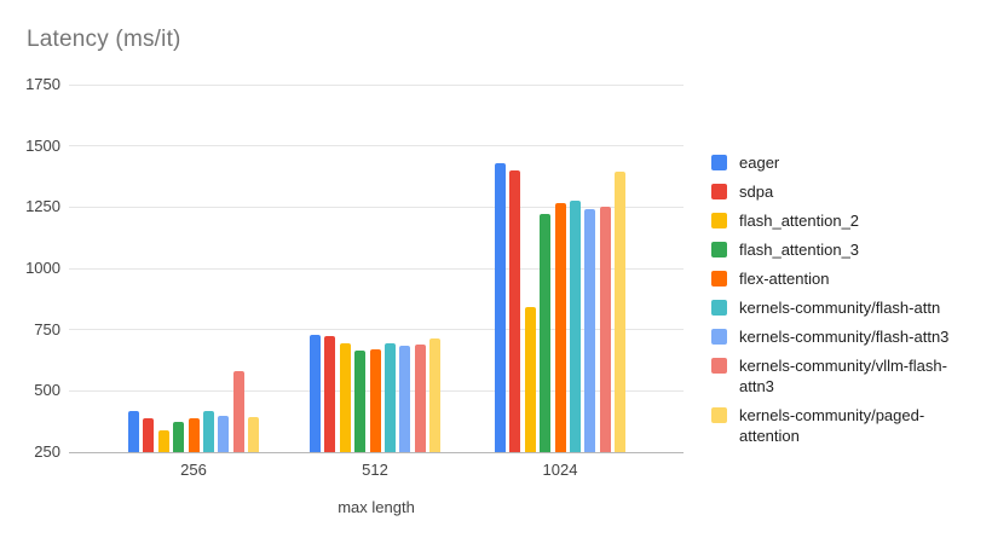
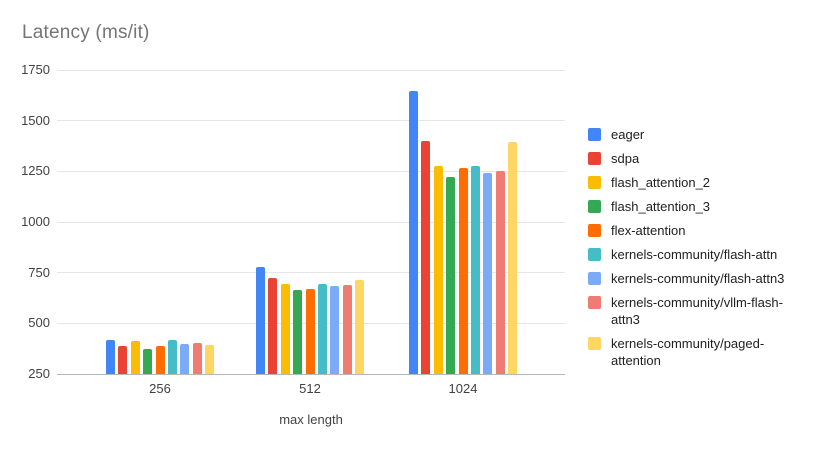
flash_attention_2/256: 340 -> 410
kernels-community/vllm-flash-attn3/256: 580 -> 400
eager/512: 730 -> 780
eager/1024: 1430 -> 1640
flash_attention_2/1024: 840 -> 1280
